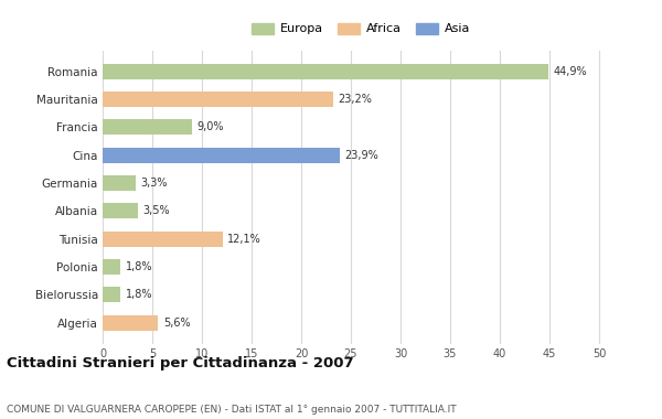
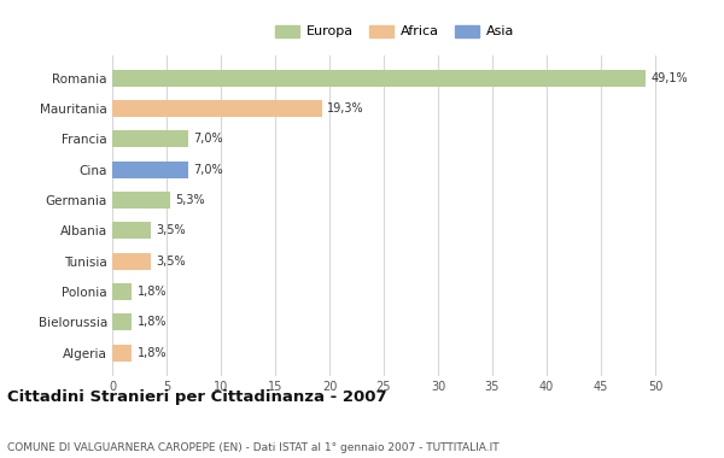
Romania: 44,9% -> 49,1%
Mauritania: 23,2% -> 19,3%
Francia: 9,0% -> 7,0%
Cina: 23,9% -> 7,0%
Germania: 3,3% -> 5,3%
Tunisia: 12,1% -> 3,5%
Algeria: 5,6% -> 1,8%
